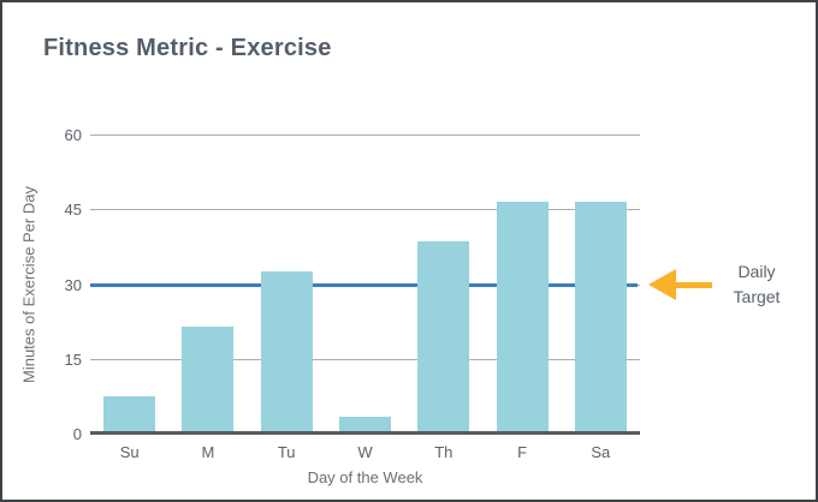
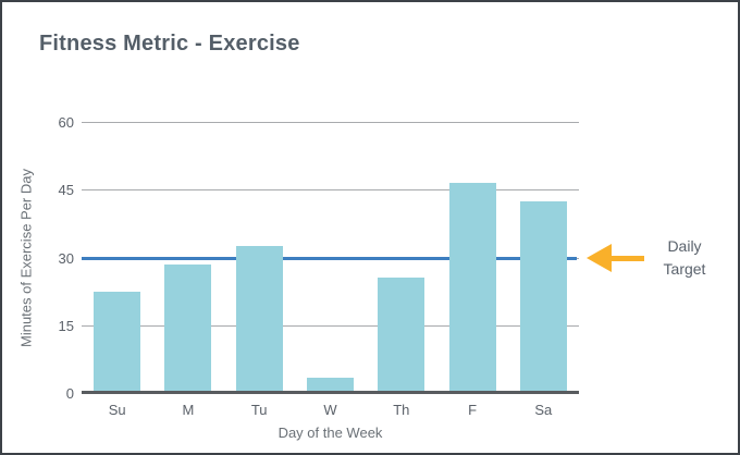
Su: 7 -> 22
M: 21 -> 28
Th: 38 -> 25
Sa: 46 -> 42
